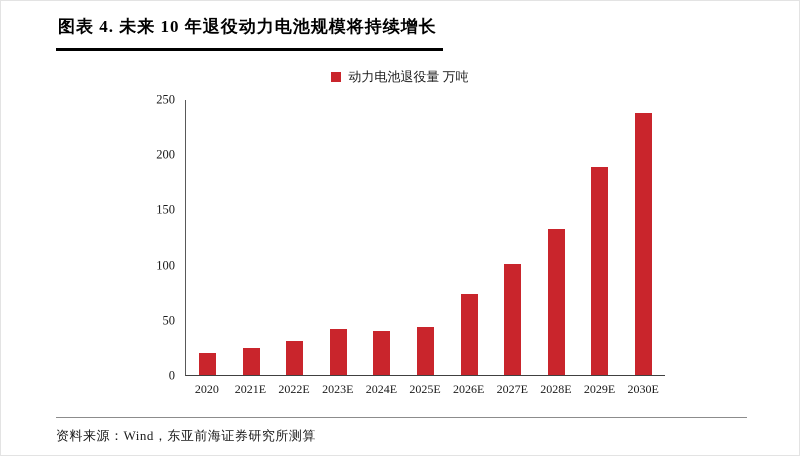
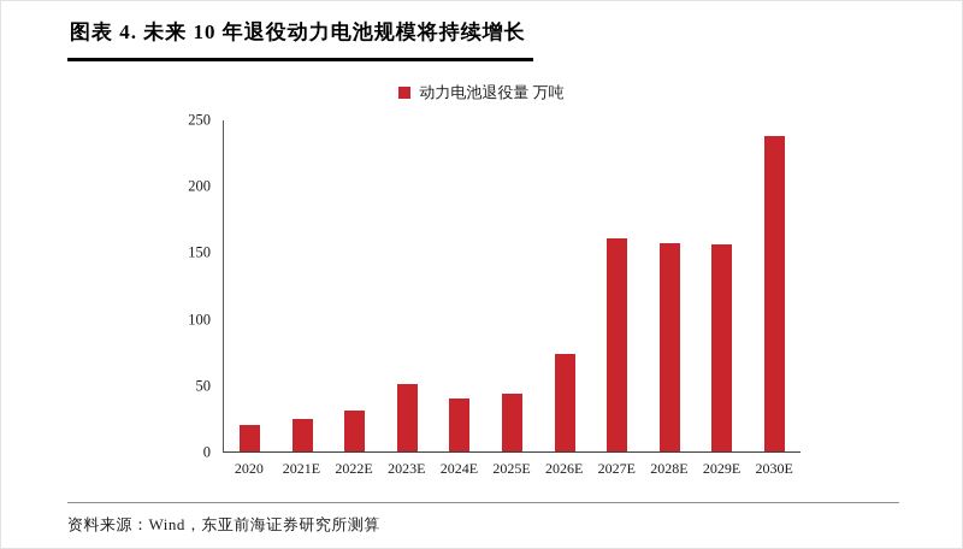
2023E: 42 -> 51
2027E: 101 -> 161
2028E: 133 -> 157
2029E: 189 -> 156
